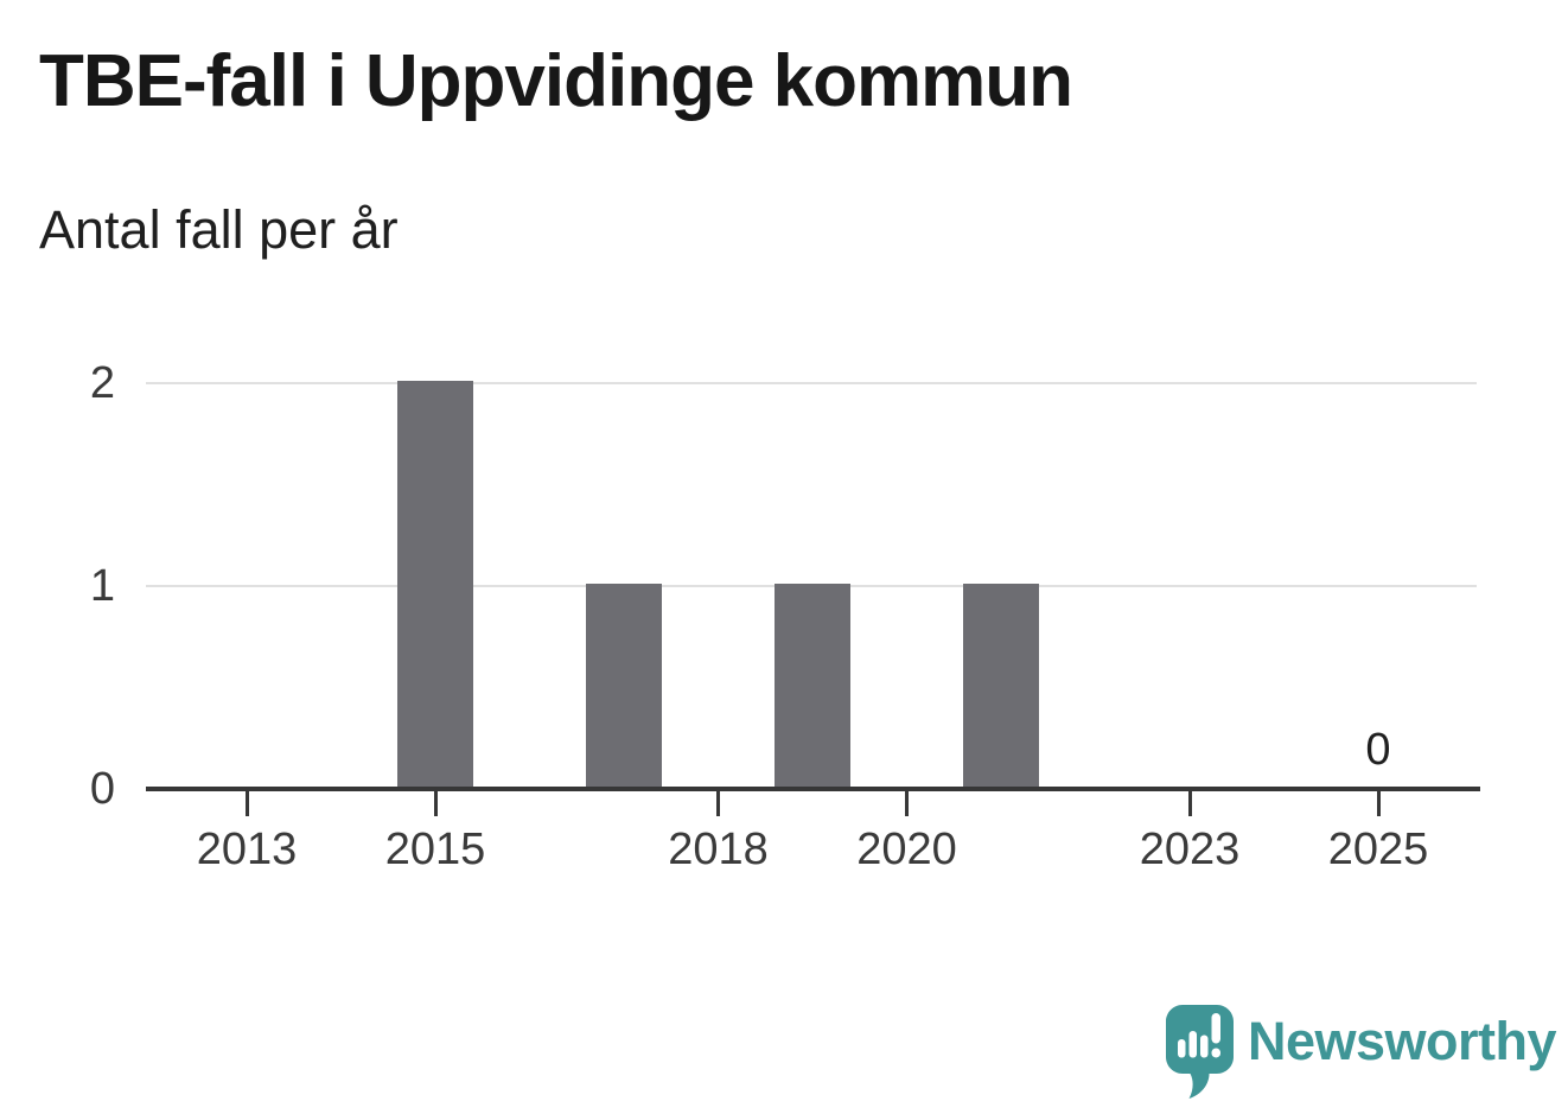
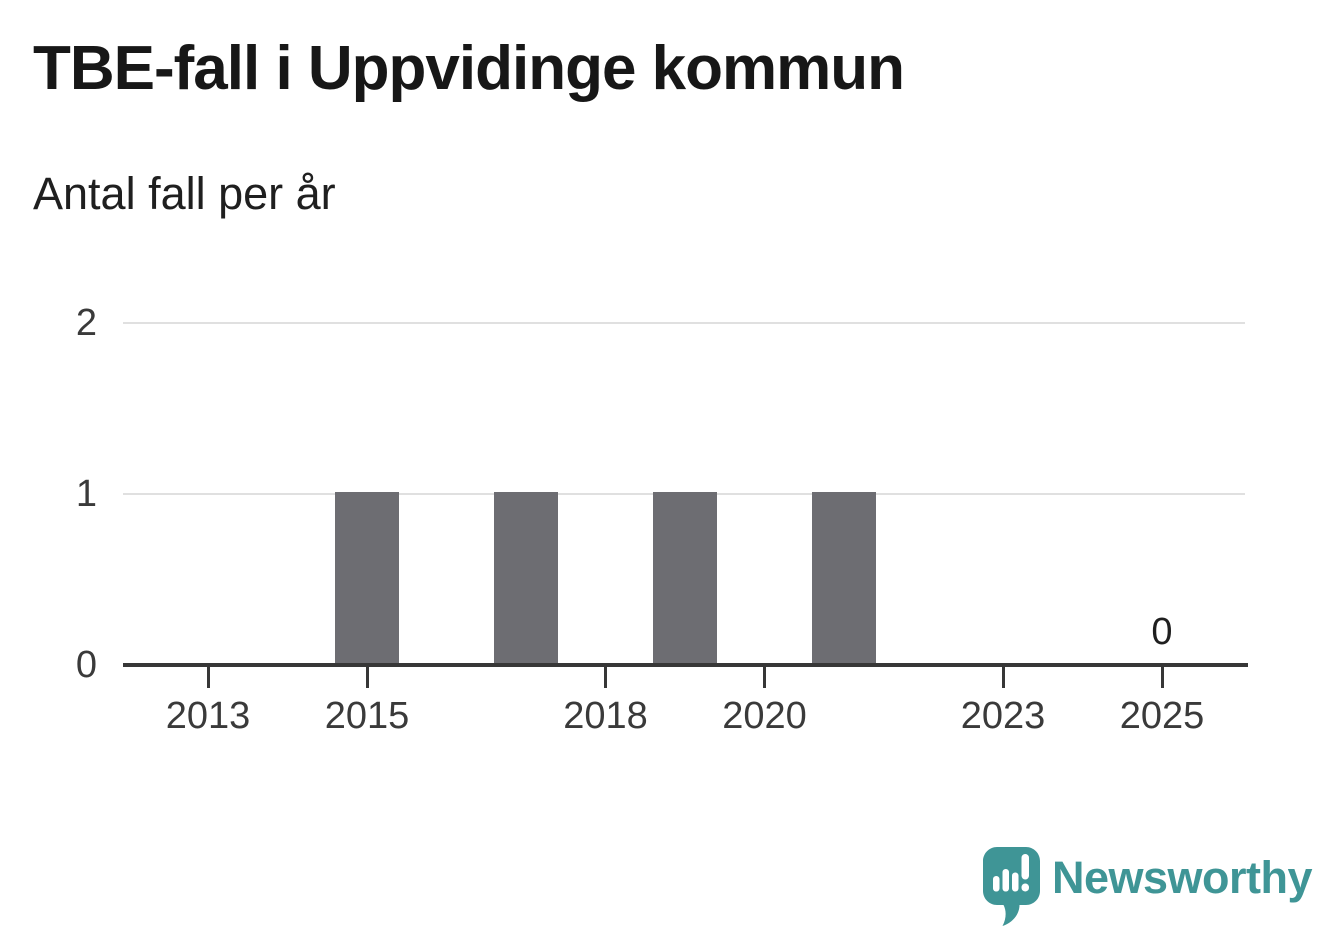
2015: 2 -> 1
